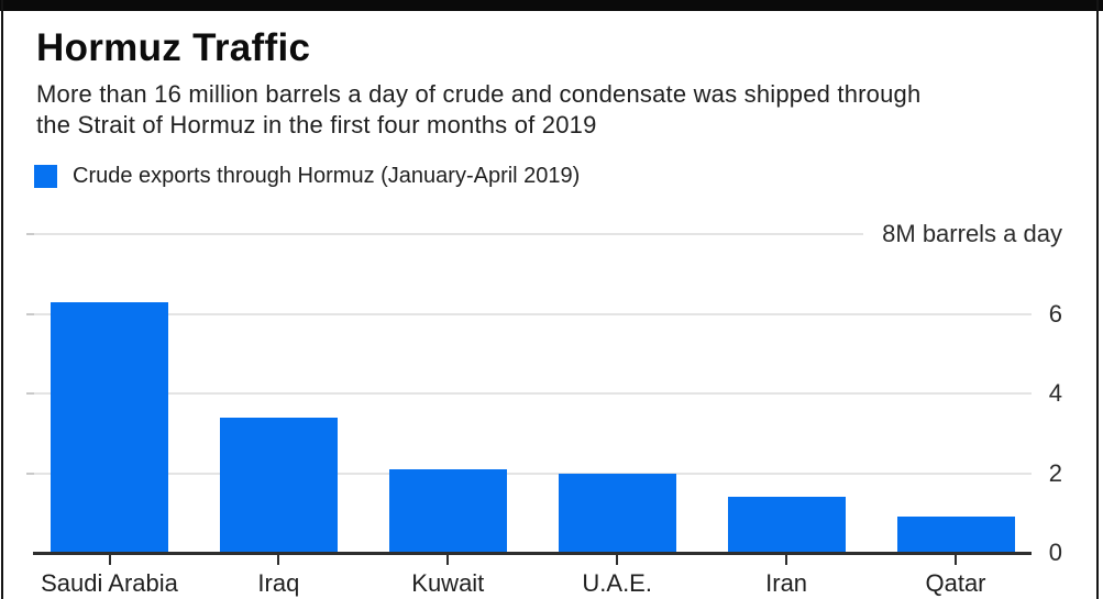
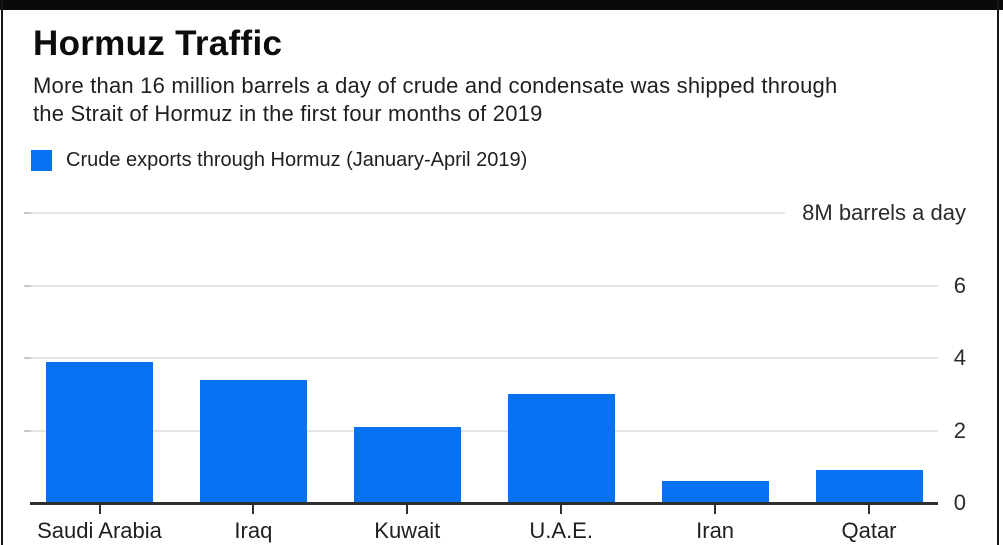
Saudi Arabia: 6.3 -> 3.9
U.A.E.: 2.0 -> 3.0
Iran: 1.4 -> 0.6
